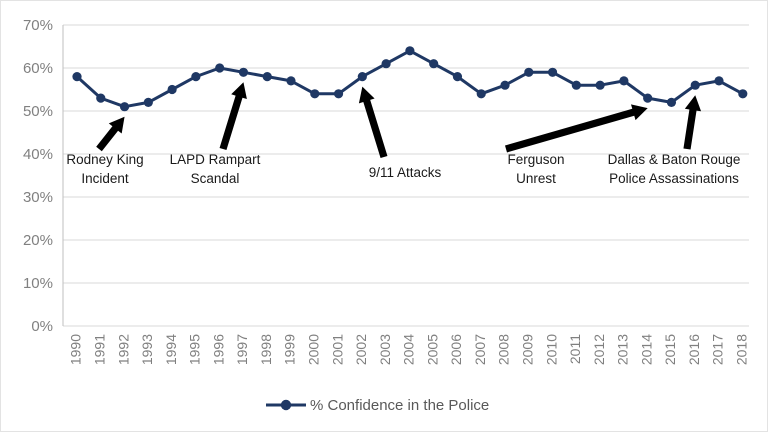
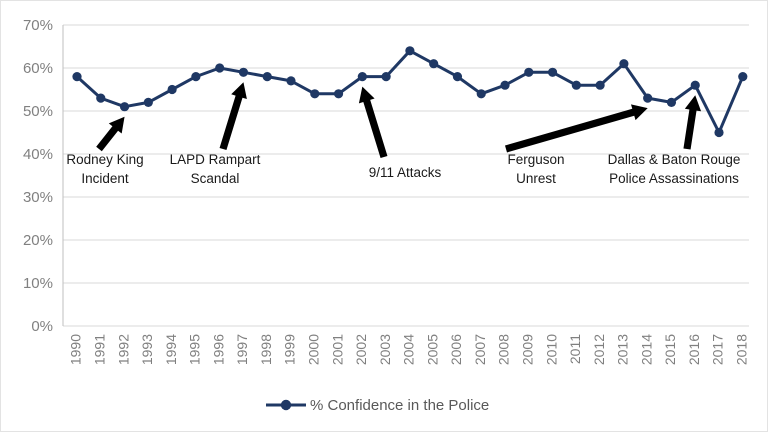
2003: 61% -> 58%
2013: 57% -> 61%
2017: 57% -> 45%
2018: 54% -> 58%
